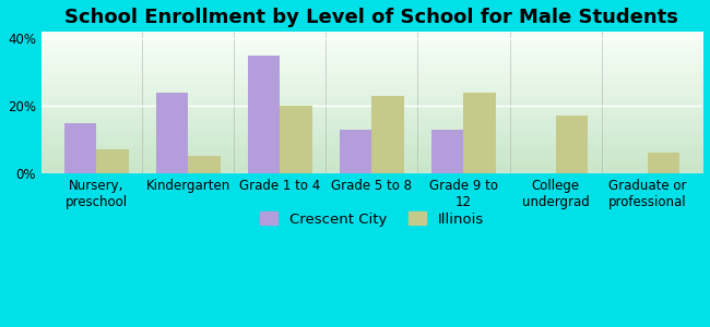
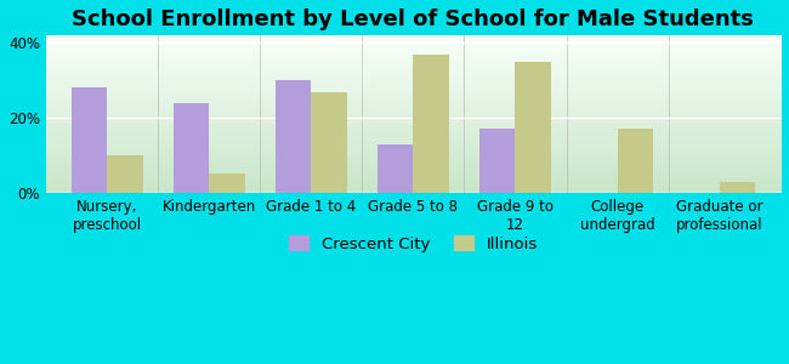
Crescent City/Nursery, preschool: 15% -> 28%
Illinois/Nursery, preschool: 7% -> 10%
Crescent City/Grade 1 to 4: 35% -> 30%
Illinois/Grade 1 to 4: 20% -> 27%
Illinois/Grade 5 to 8: 23% -> 37%
Crescent City/Grade 9 to 12: 13% -> 17%
Illinois/Grade 9 to 12: 24% -> 35%
Illinois/Graduate or professional: 6% -> 3%
